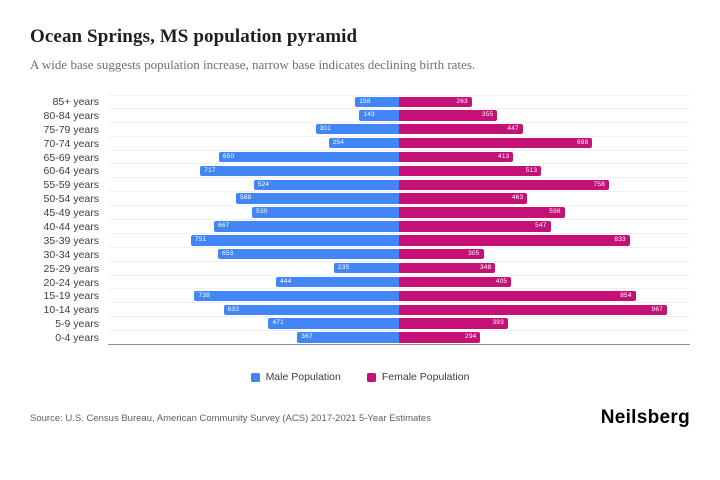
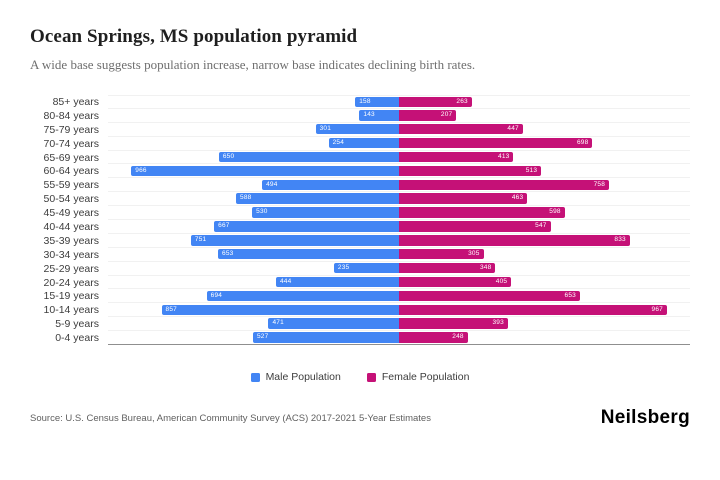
Female Population/80-84 years: 355 -> 207
Male Population/60-64 years: 717 -> 966
Male Population/55-59 years: 524 -> 494
Male Population/15-19 years: 738 -> 694
Female Population/15-19 years: 854 -> 653
Male Population/10-14 years: 633 -> 857
Male Population/0-4 years: 367 -> 527
Female Population/0-4 years: 294 -> 248
